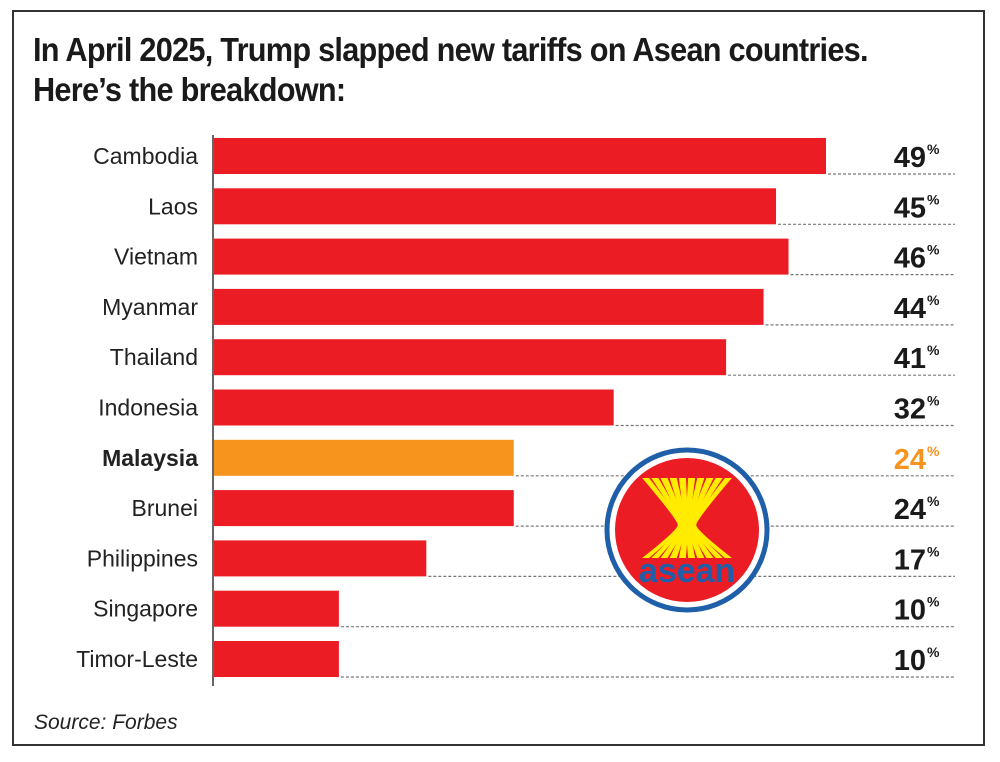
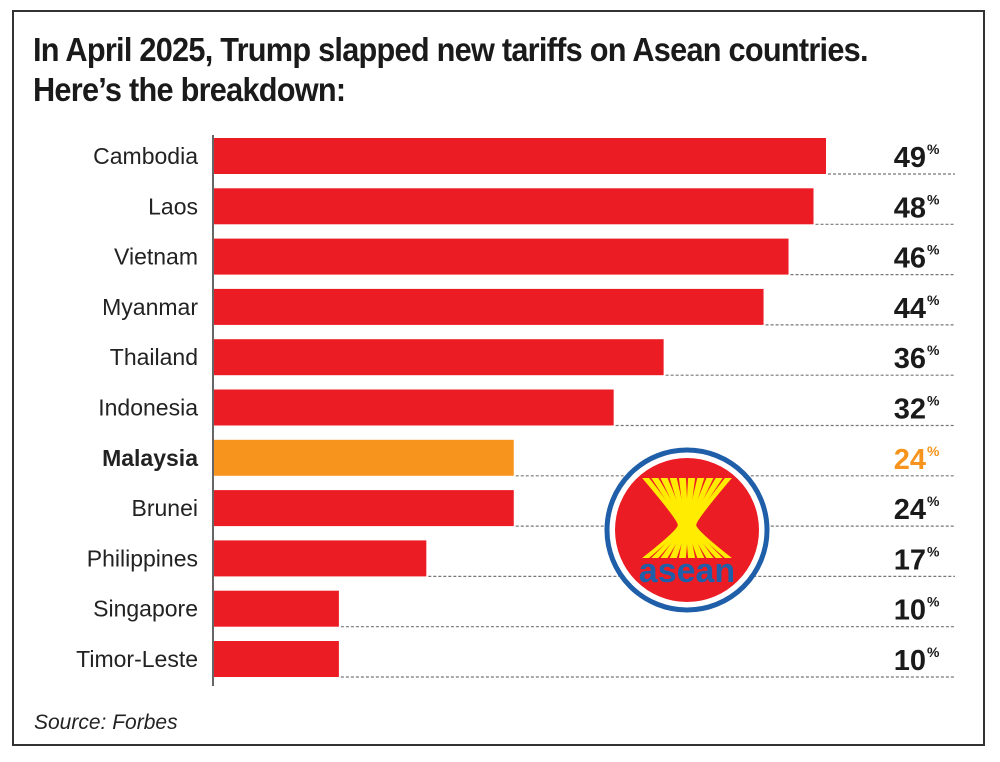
Laos: 45 -> 48
Thailand: 41 -> 36
